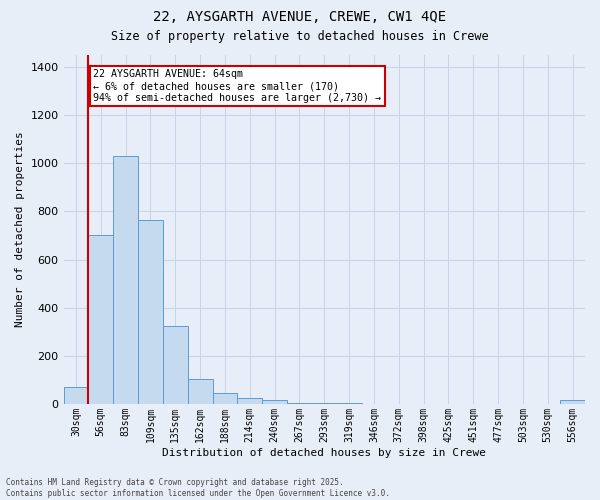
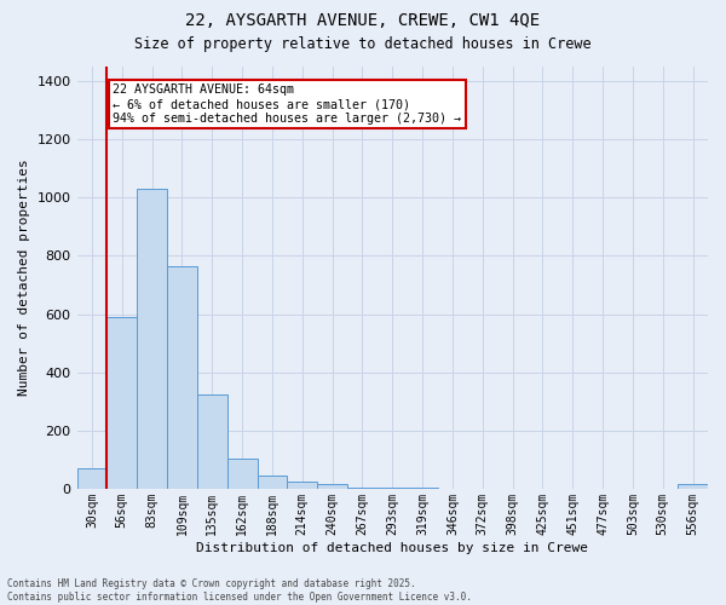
56sqm: 700 -> 590
